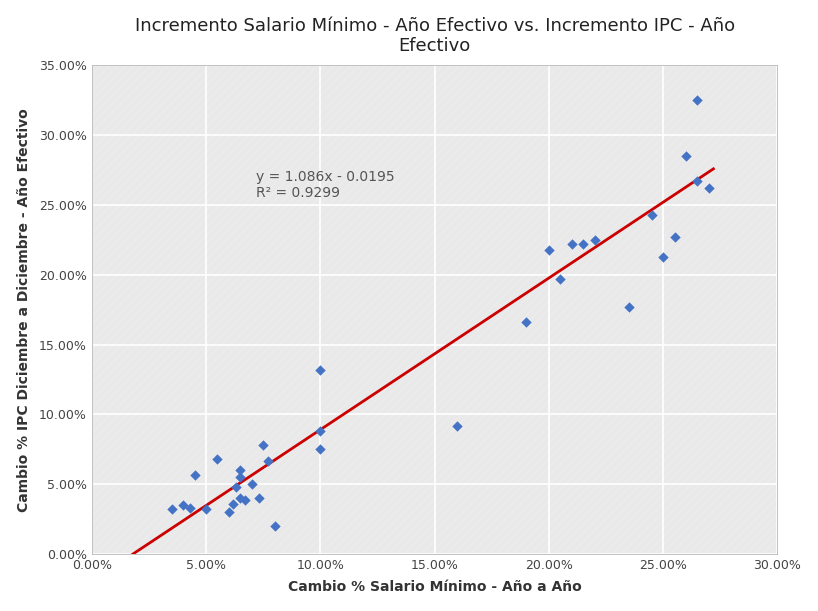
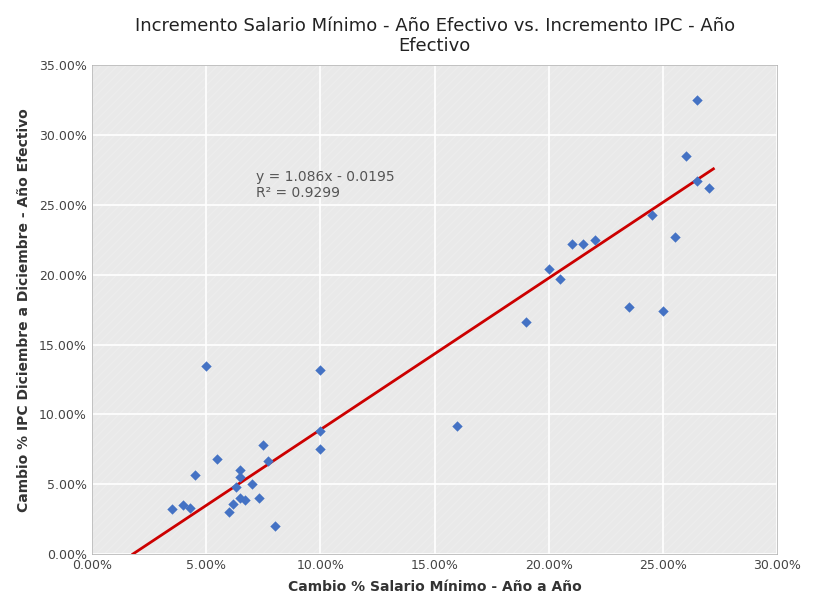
5.00%: 3.2% -> 13.5%
20.00%: 21.8% -> 20.4%
25.00%: 21.3% -> 17.4%
